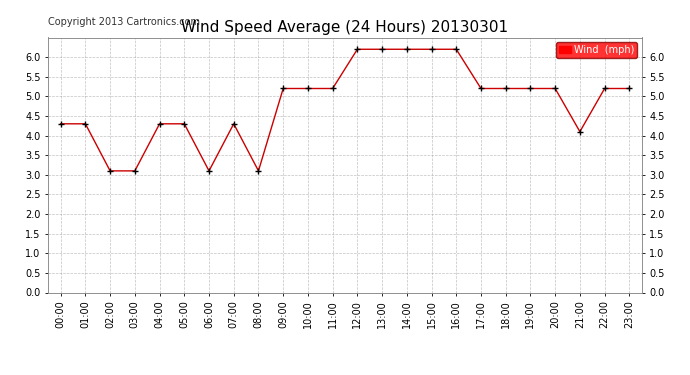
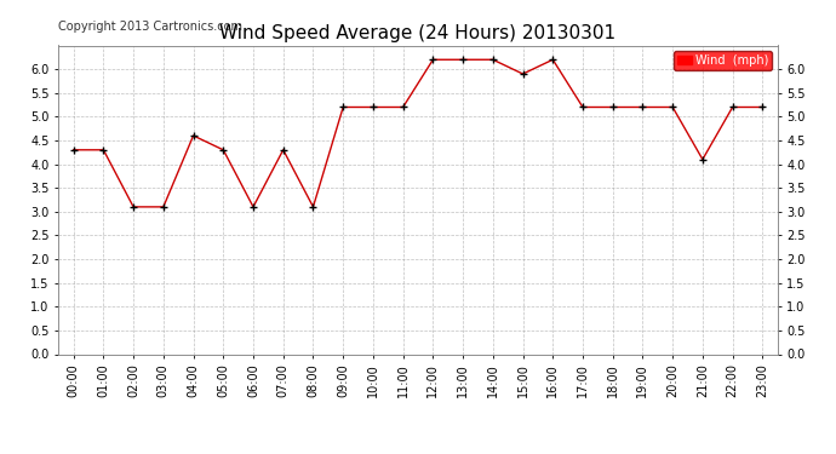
04:00: 4.3 -> 4.6
15:00: 6.2 -> 5.9
